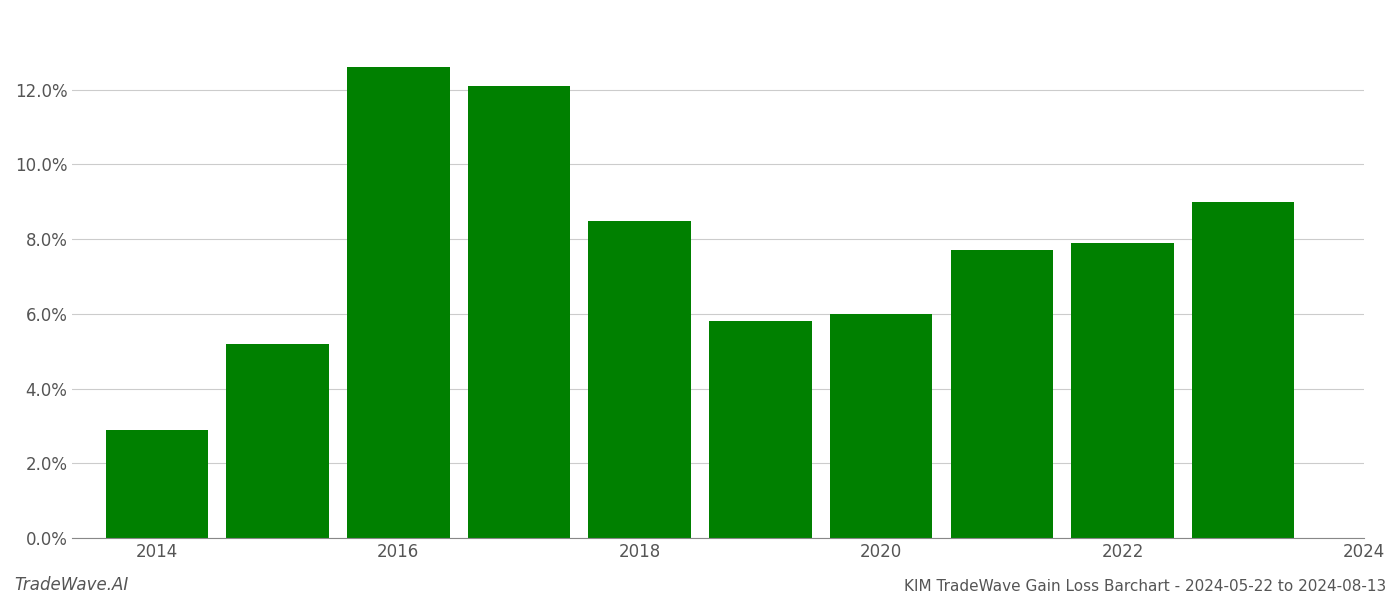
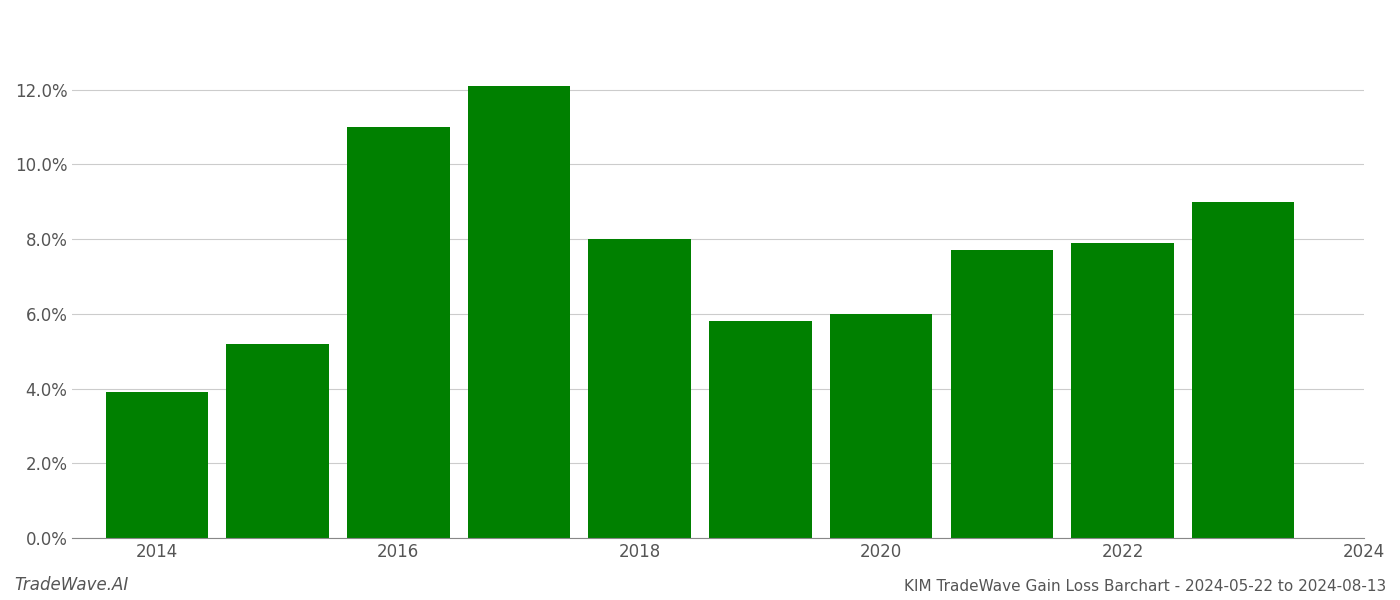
2014: 2.9% -> 3.9%
2016: 12.6% -> 11.0%
2018: 8.5% -> 8.0%
